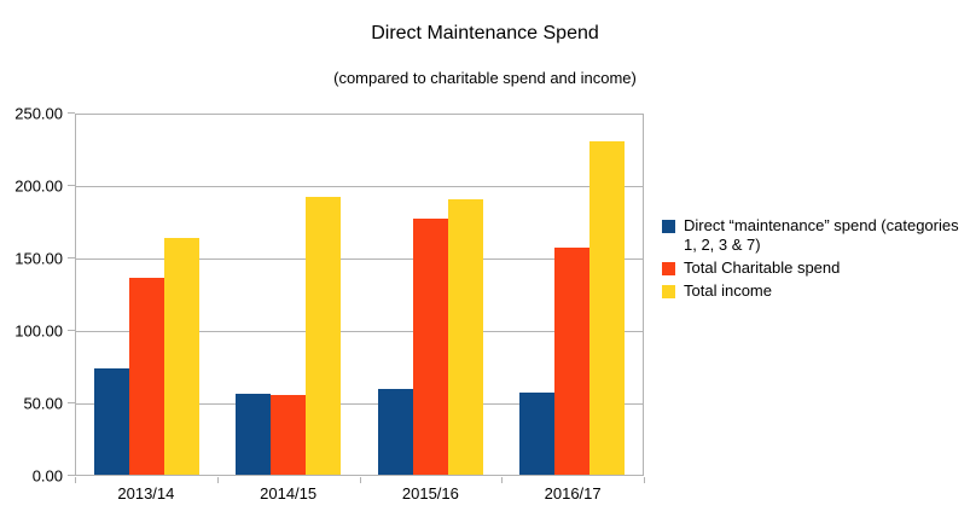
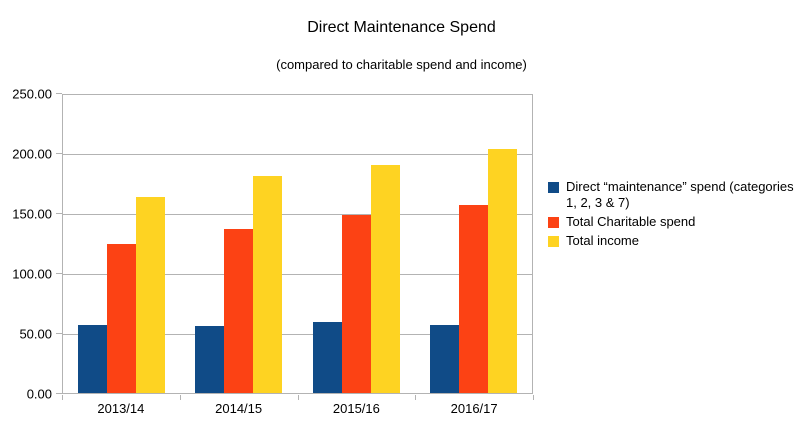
Direct “maintenance” spend (categories 1, 2, 3 & 7)/2013/14: 73 -> 57
Total Charitable spend/2013/14: 136 -> 124
Total Charitable spend/2014/15: 55 -> 137
Total income/2014/15: 192 -> 181
Total Charitable spend/2015/16: 177 -> 148
Total income/2016/17: 230 -> 203
